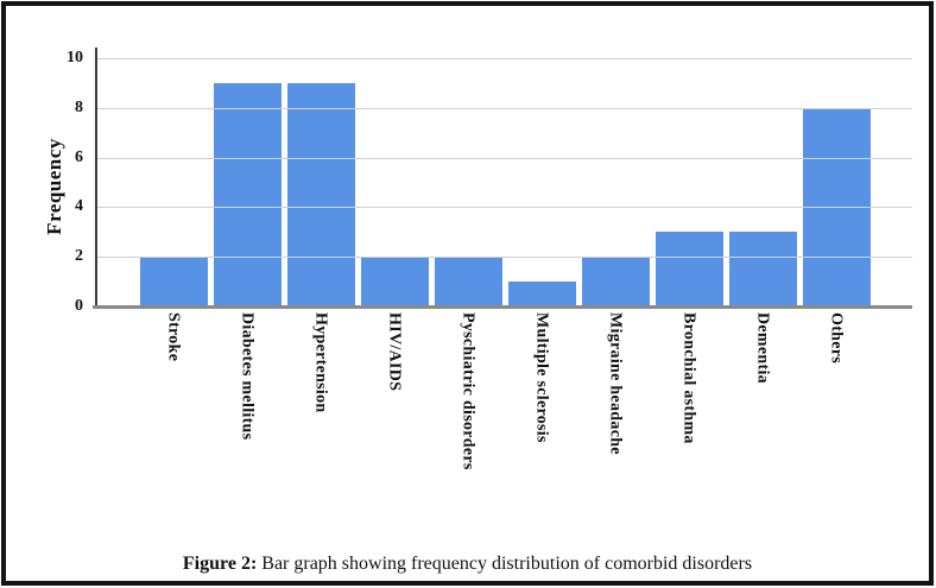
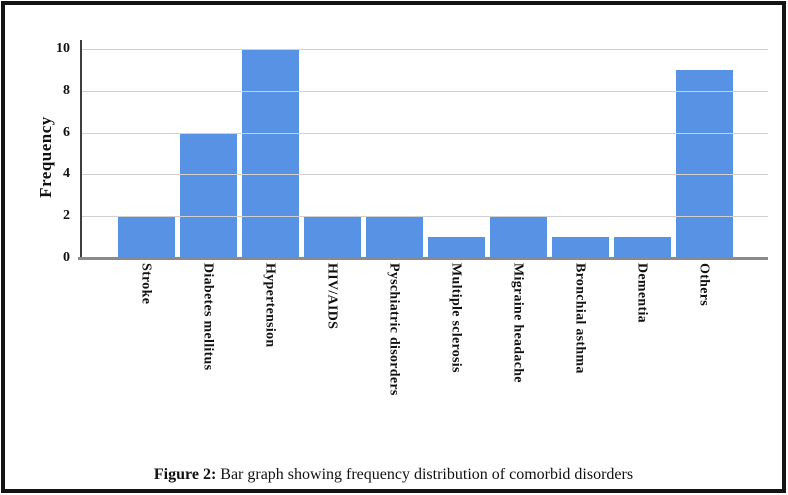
Diabetes mellitus: 9 -> 6
Hypertension: 9 -> 10
Bronchial asthma: 3 -> 1
Dementia: 3 -> 1
Others: 8 -> 9
